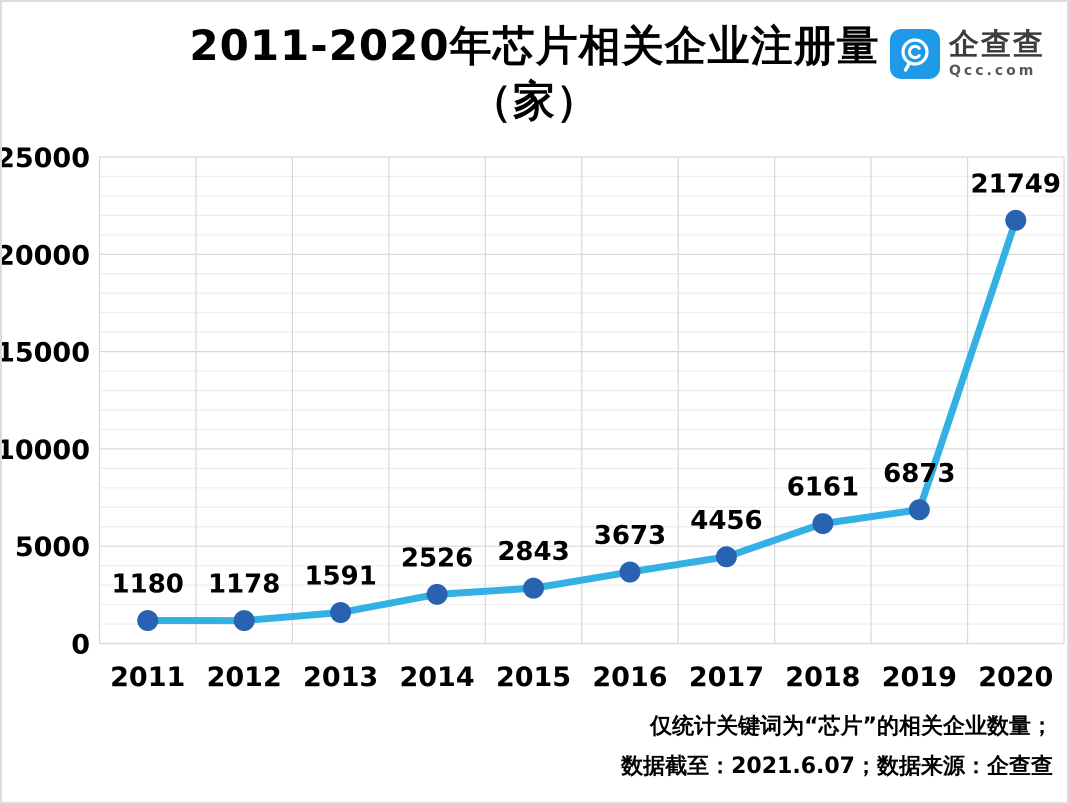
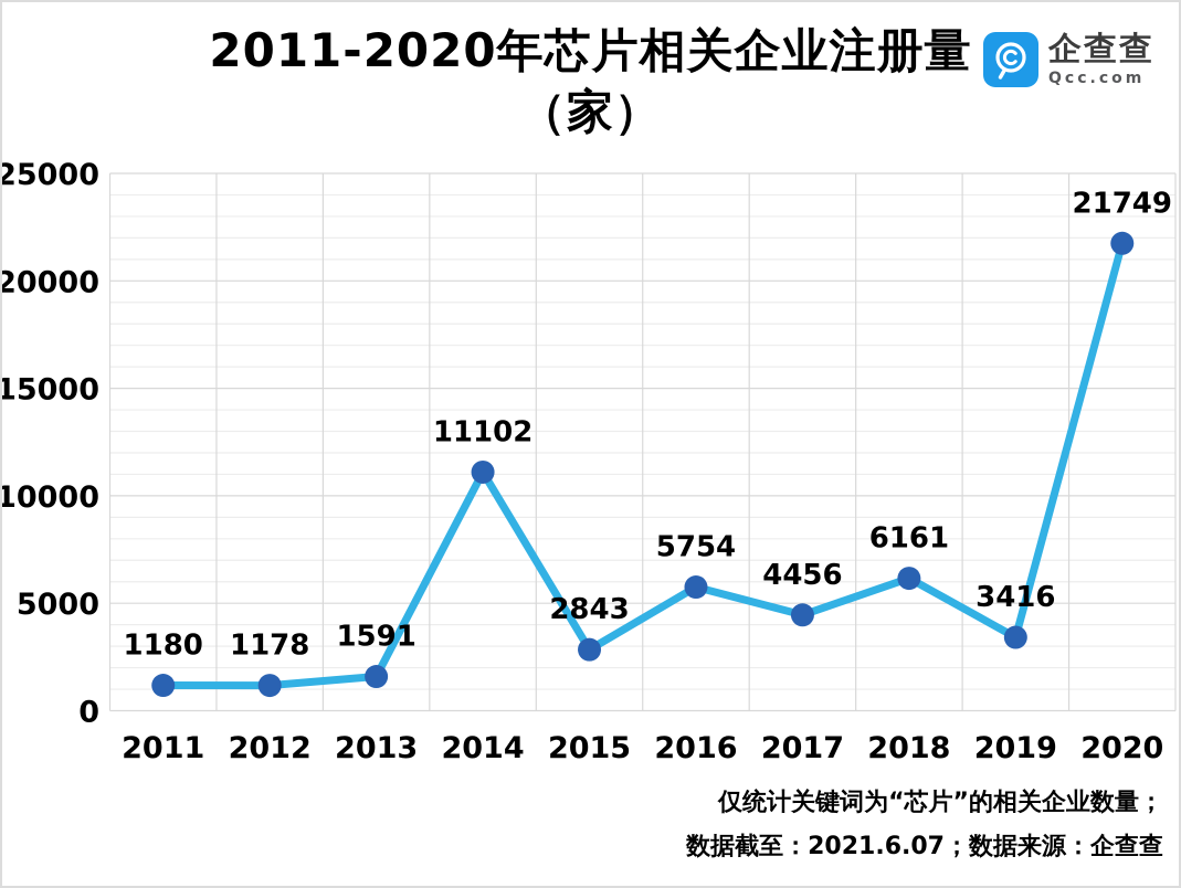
2014: 2526 -> 11102
2016: 3673 -> 5754
2019: 6873 -> 3416
